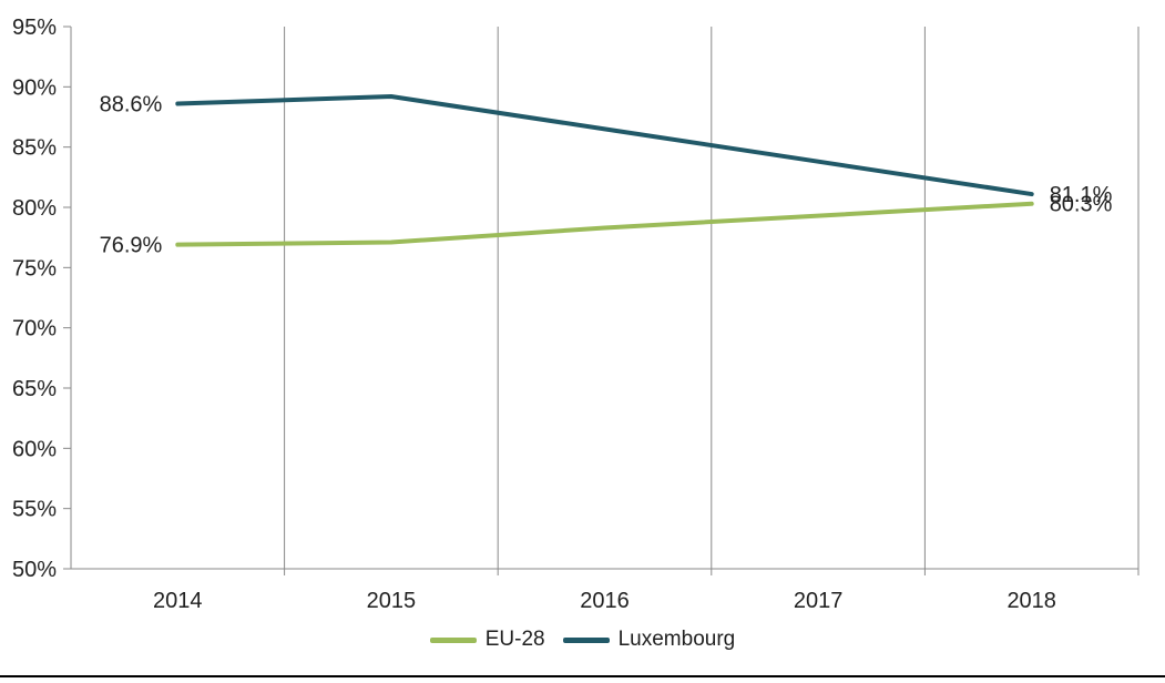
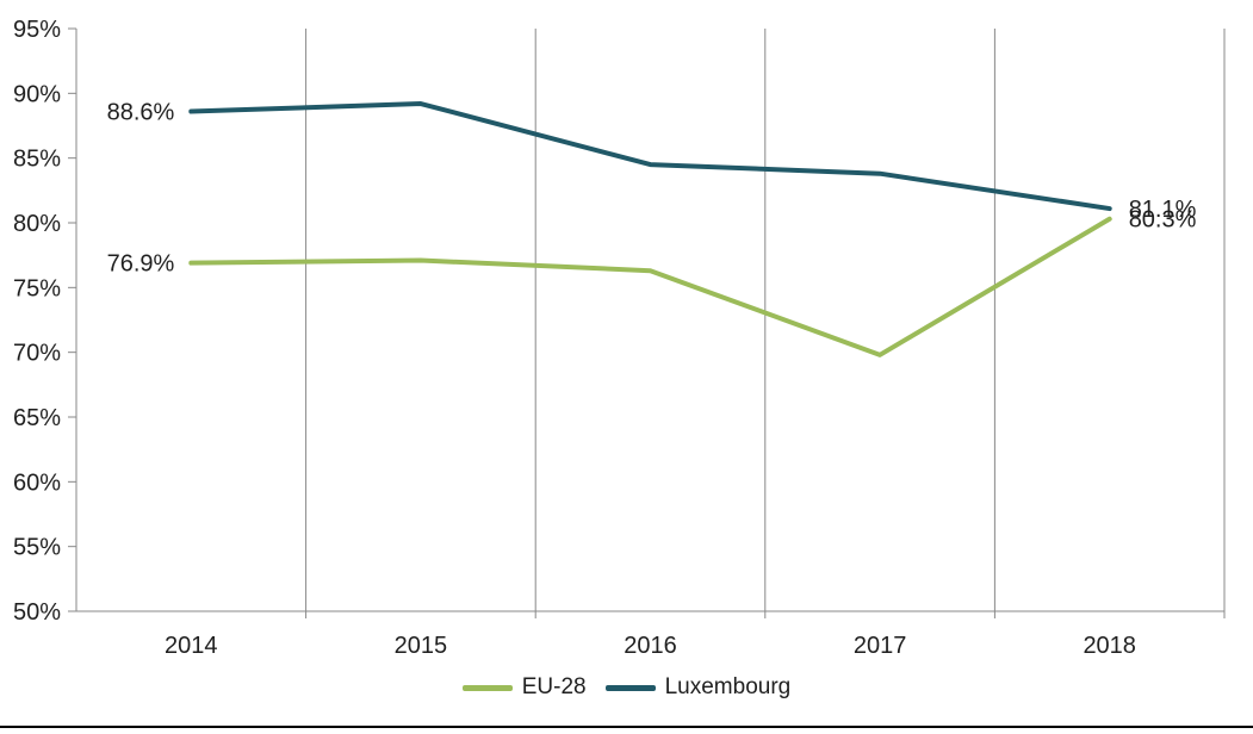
EU-28/2016: 78.3% -> 76.3%
Luxembourg/2016: 86.5% -> 84.5%
EU-28/2017: 79.3% -> 69.8%
